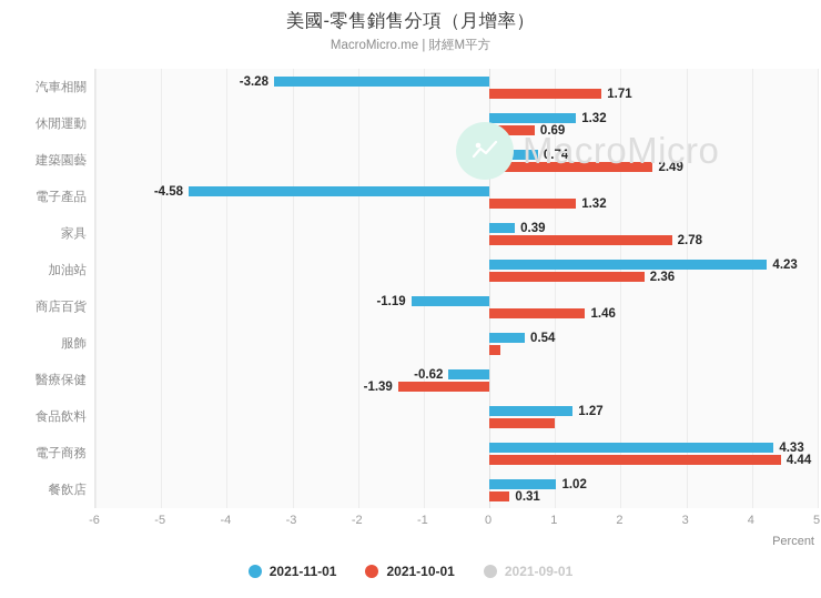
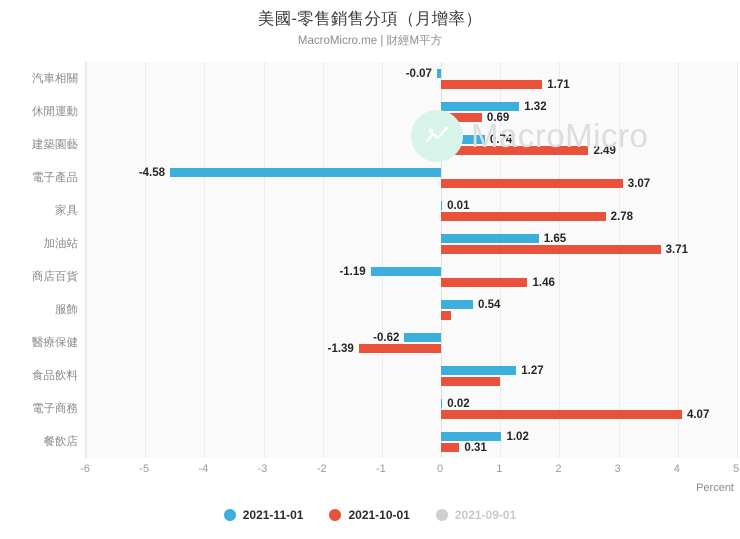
2021-11-01/汽車相關: -3.28 -> -0.07
2021-10-01/電子產品: 1.32 -> 3.07
2021-11-01/家具: 0.39 -> 0.01
2021-11-01/加油站: 4.23 -> 1.65
2021-10-01/加油站: 2.36 -> 3.71
2021-11-01/電子商務: 4.33 -> 0.02
2021-10-01/電子商務: 4.44 -> 4.07
